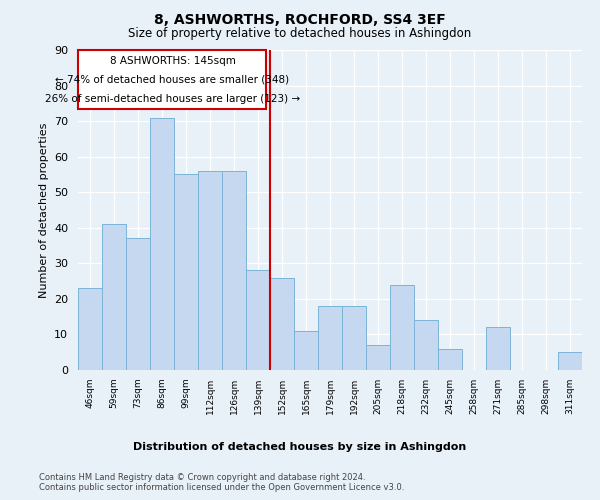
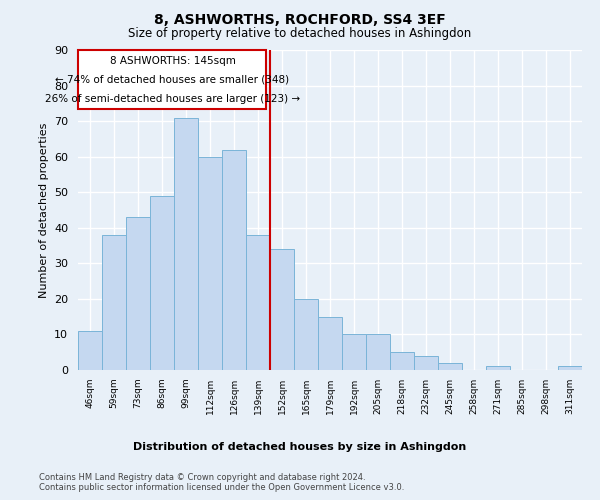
46sqm: 23 -> 11
59sqm: 41 -> 38
73sqm: 37 -> 43
86sqm: 71 -> 49
99sqm: 55 -> 71
112sqm: 56 -> 60
126sqm: 56 -> 62
139sqm: 28 -> 38
152sqm: 26 -> 34
165sqm: 11 -> 20
179sqm: 18 -> 15
192sqm: 18 -> 10
205sqm: 7 -> 10
218sqm: 24 -> 5
232sqm: 14 -> 4
245sqm: 6 -> 2
271sqm: 12 -> 1
311sqm: 5 -> 1
